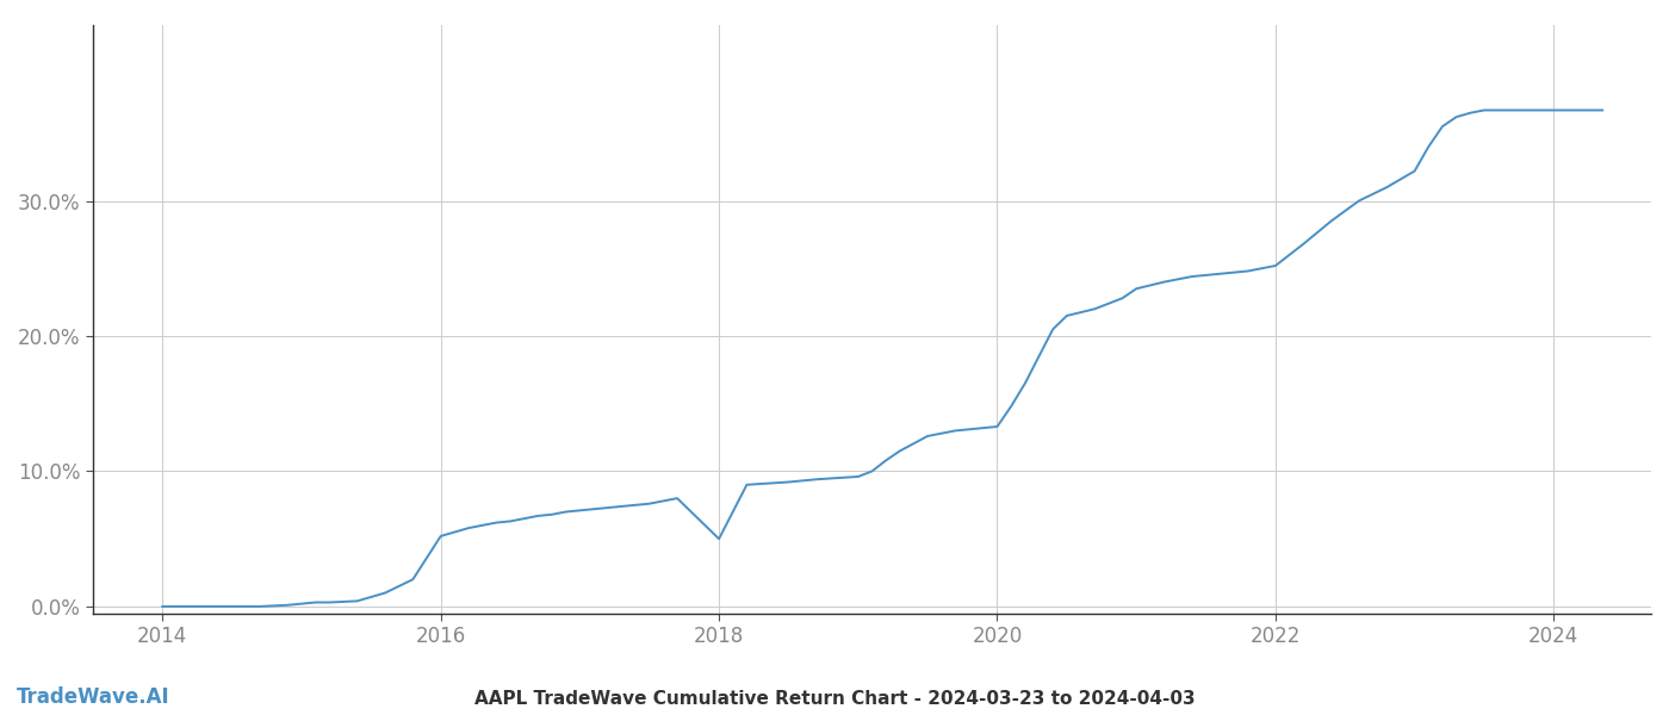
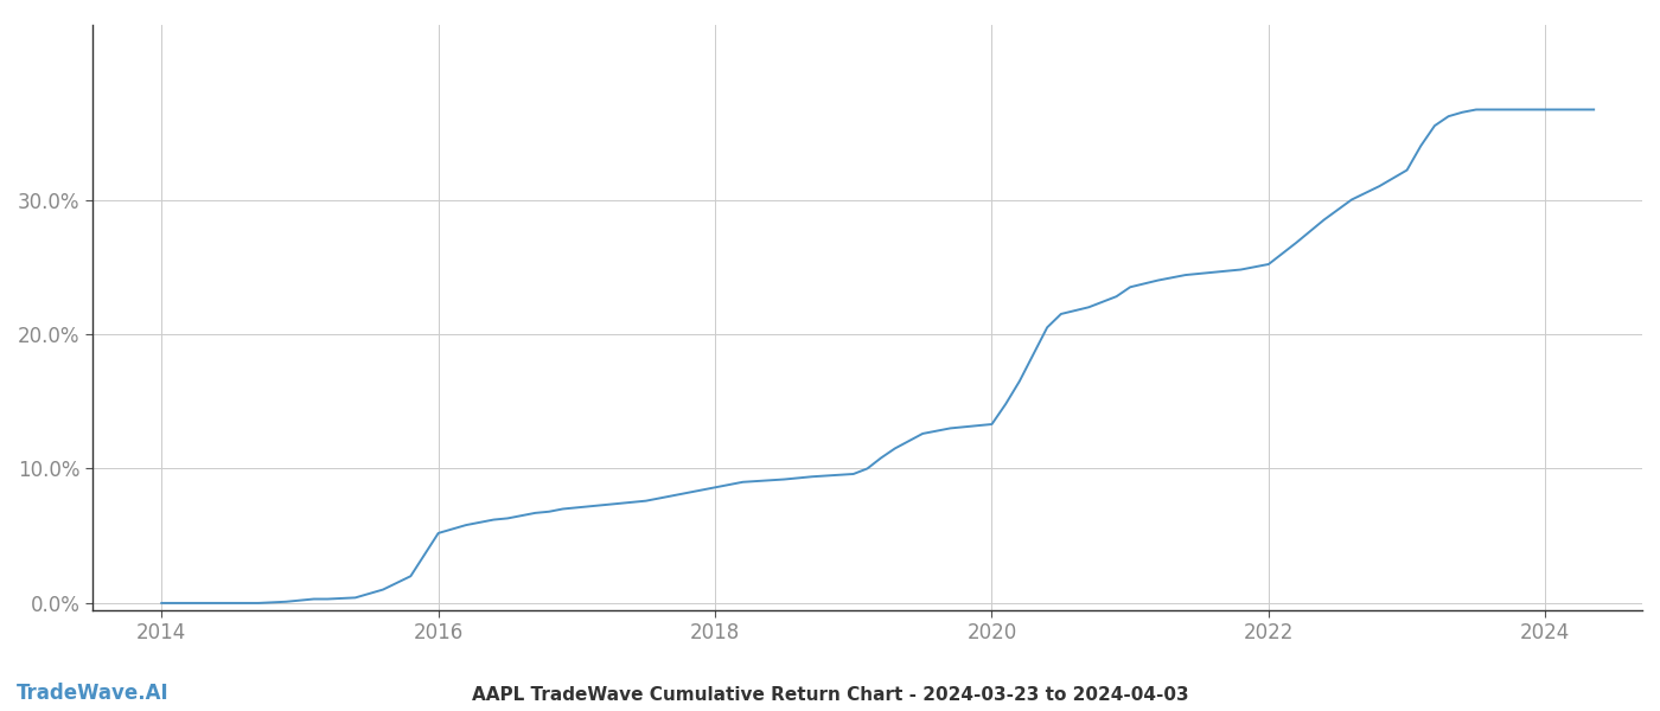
2018: 5.0% -> 8.6%
